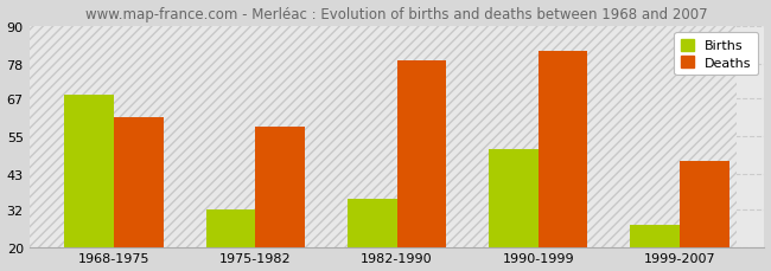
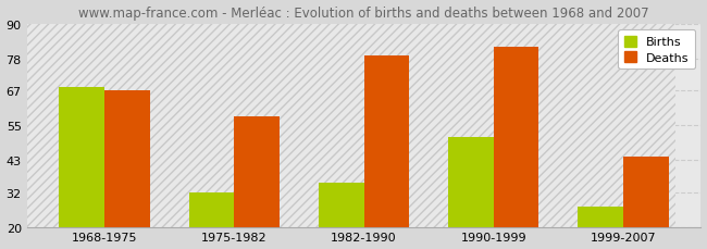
Deaths/1968-1975: 61 -> 67
Deaths/1999-2007: 47 -> 44
